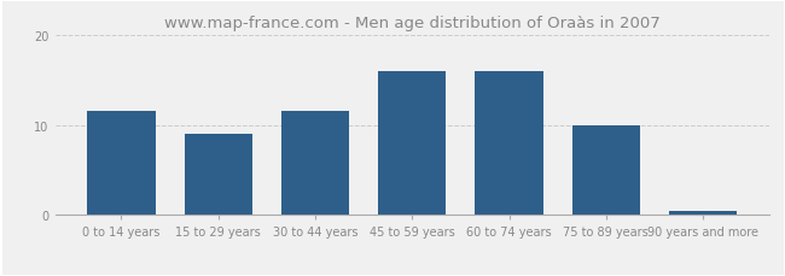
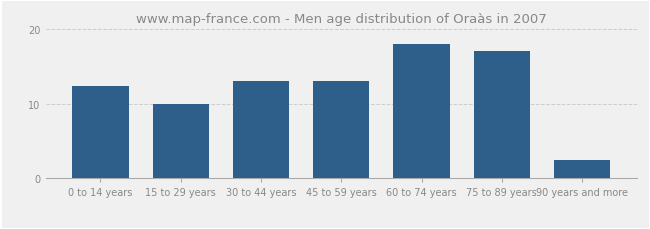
0 to 14 years: 11.5 -> 12.4
15 to 29 years: 9.0 -> 10.0
30 to 44 years: 11.5 -> 13.0
45 to 59 years: 16.0 -> 13.0
60 to 74 years: 16.0 -> 18.0
75 to 89 years: 10.0 -> 17.0
90 years and more: 0.4 -> 2.4
